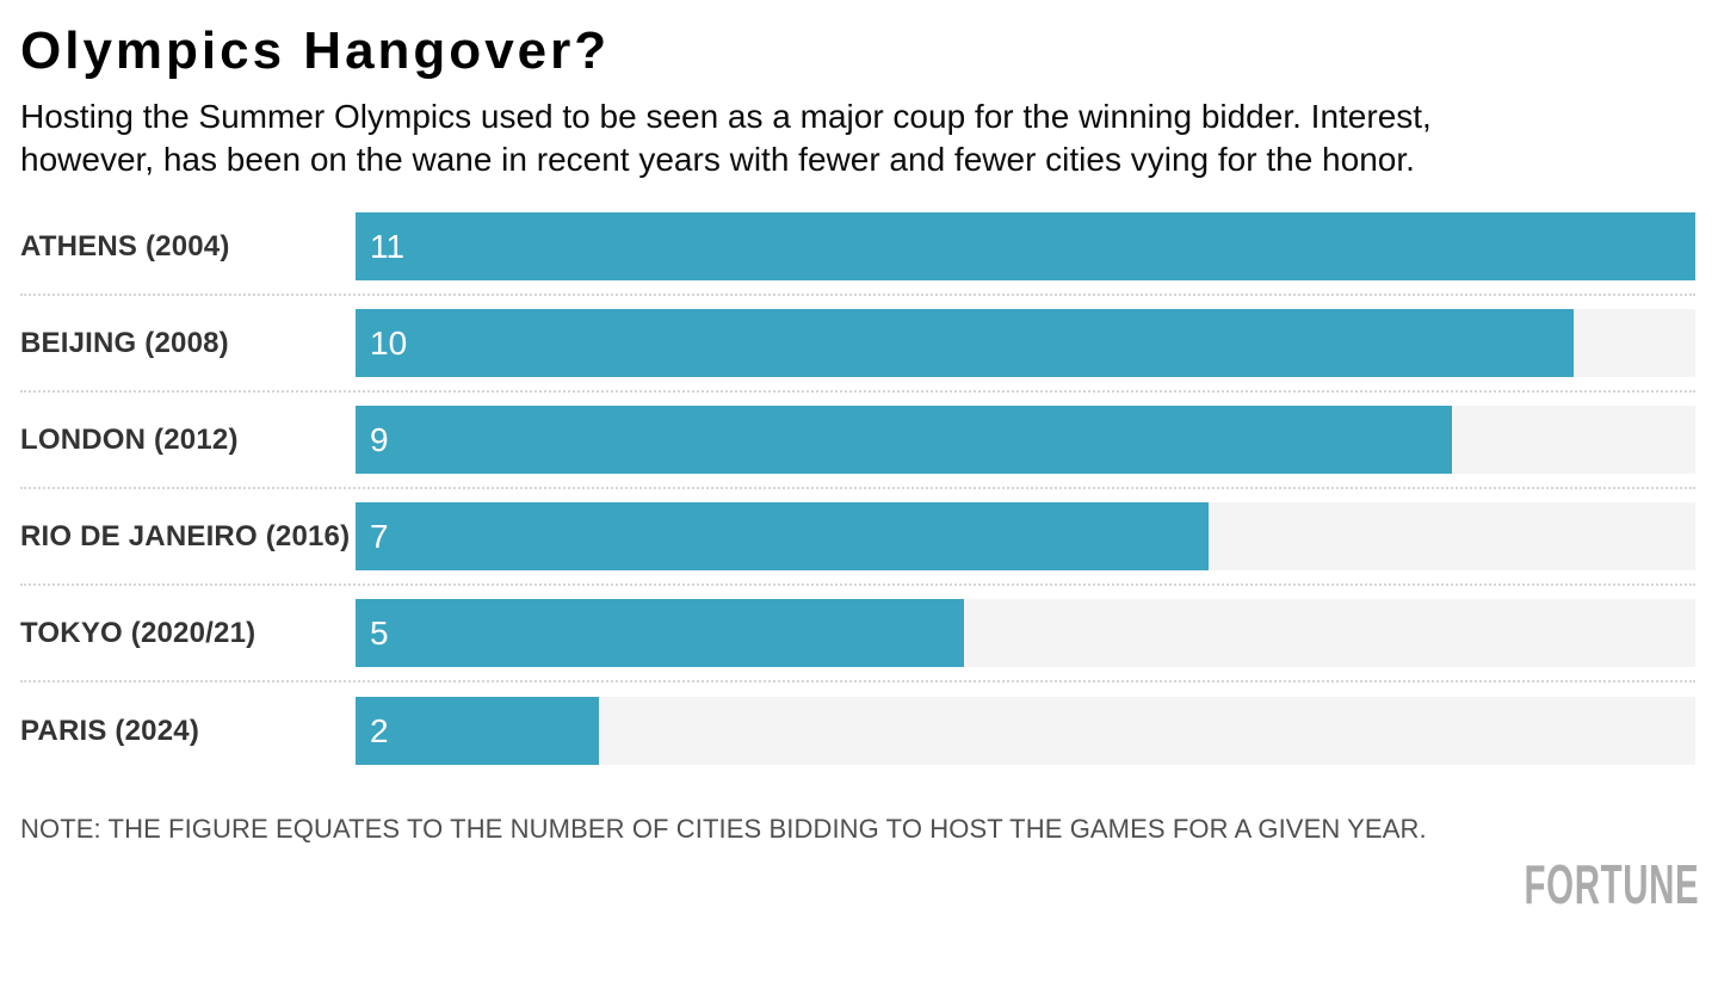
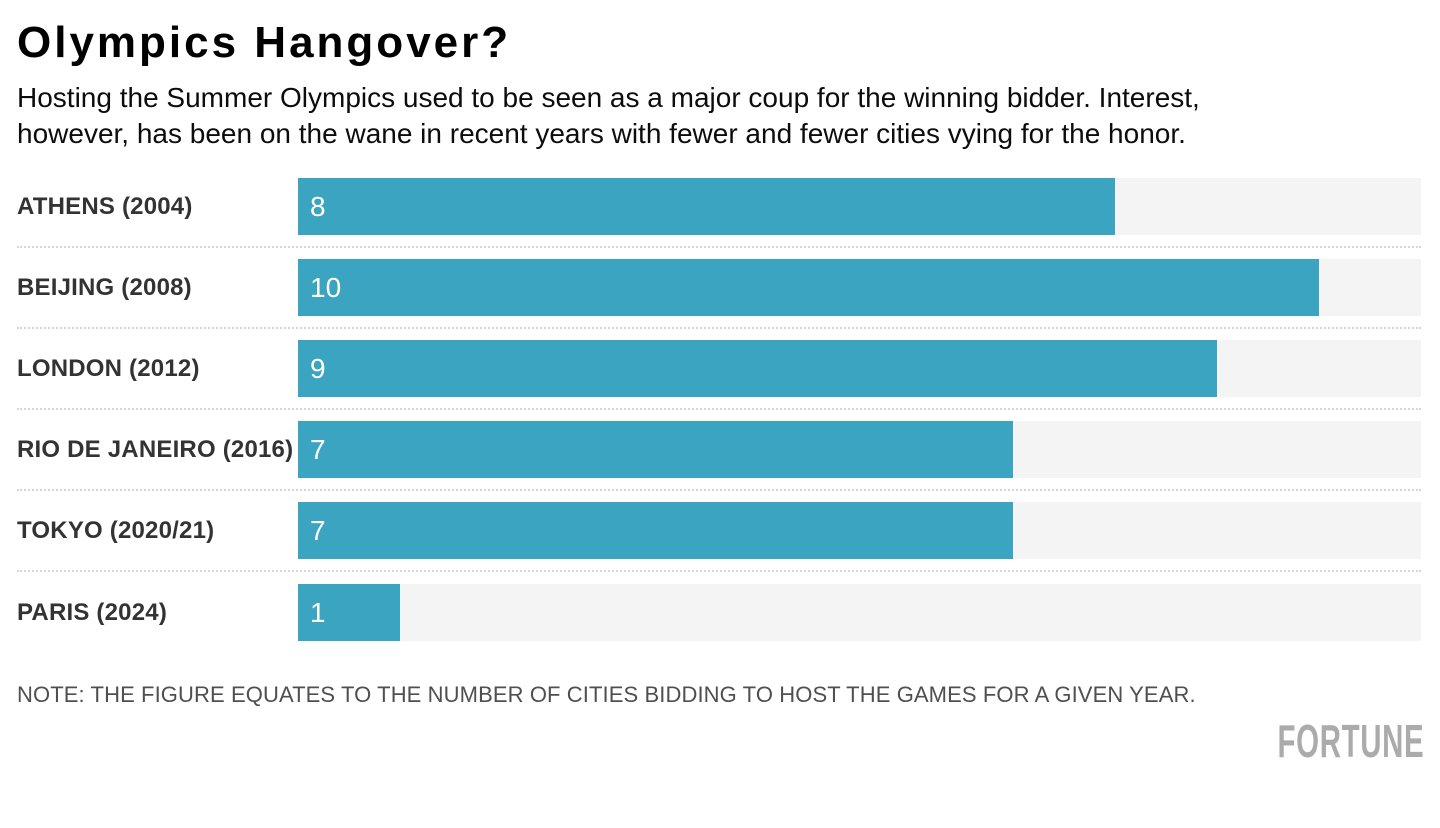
ATHENS (2004): 11 -> 8
TOKYO (2020/21): 5 -> 7
PARIS (2024): 2 -> 1
